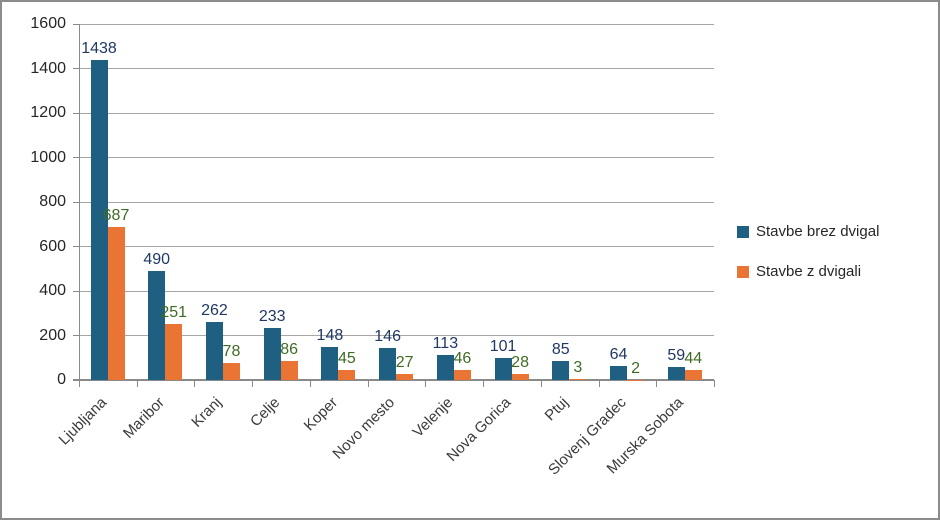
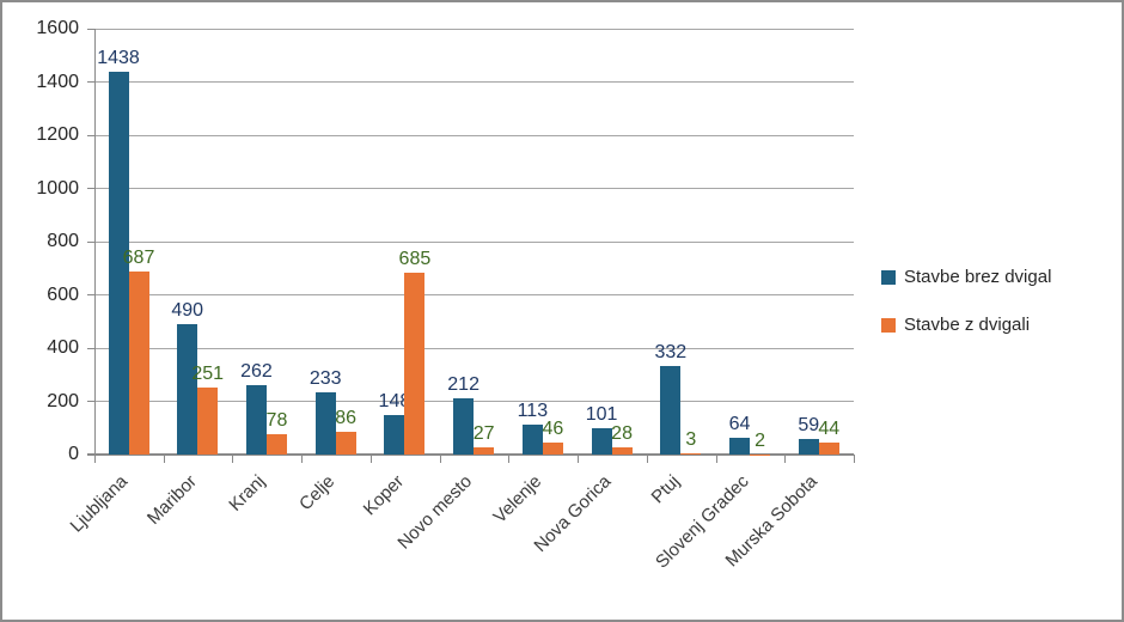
Stavbe z dvigali/Koper: 45 -> 685
Stavbe brez dvigal/Novo mesto: 146 -> 212
Stavbe brez dvigal/Ptuj: 85 -> 332
